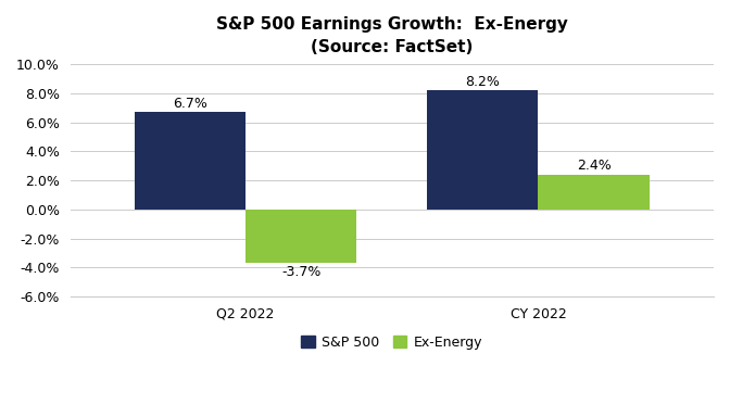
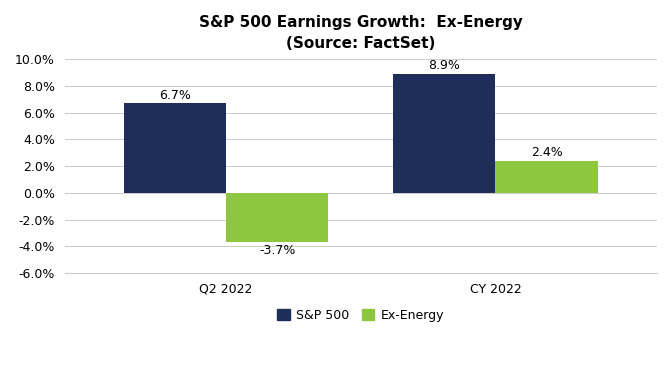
S&P 500/CY 2022: 8.2% -> 8.9%
